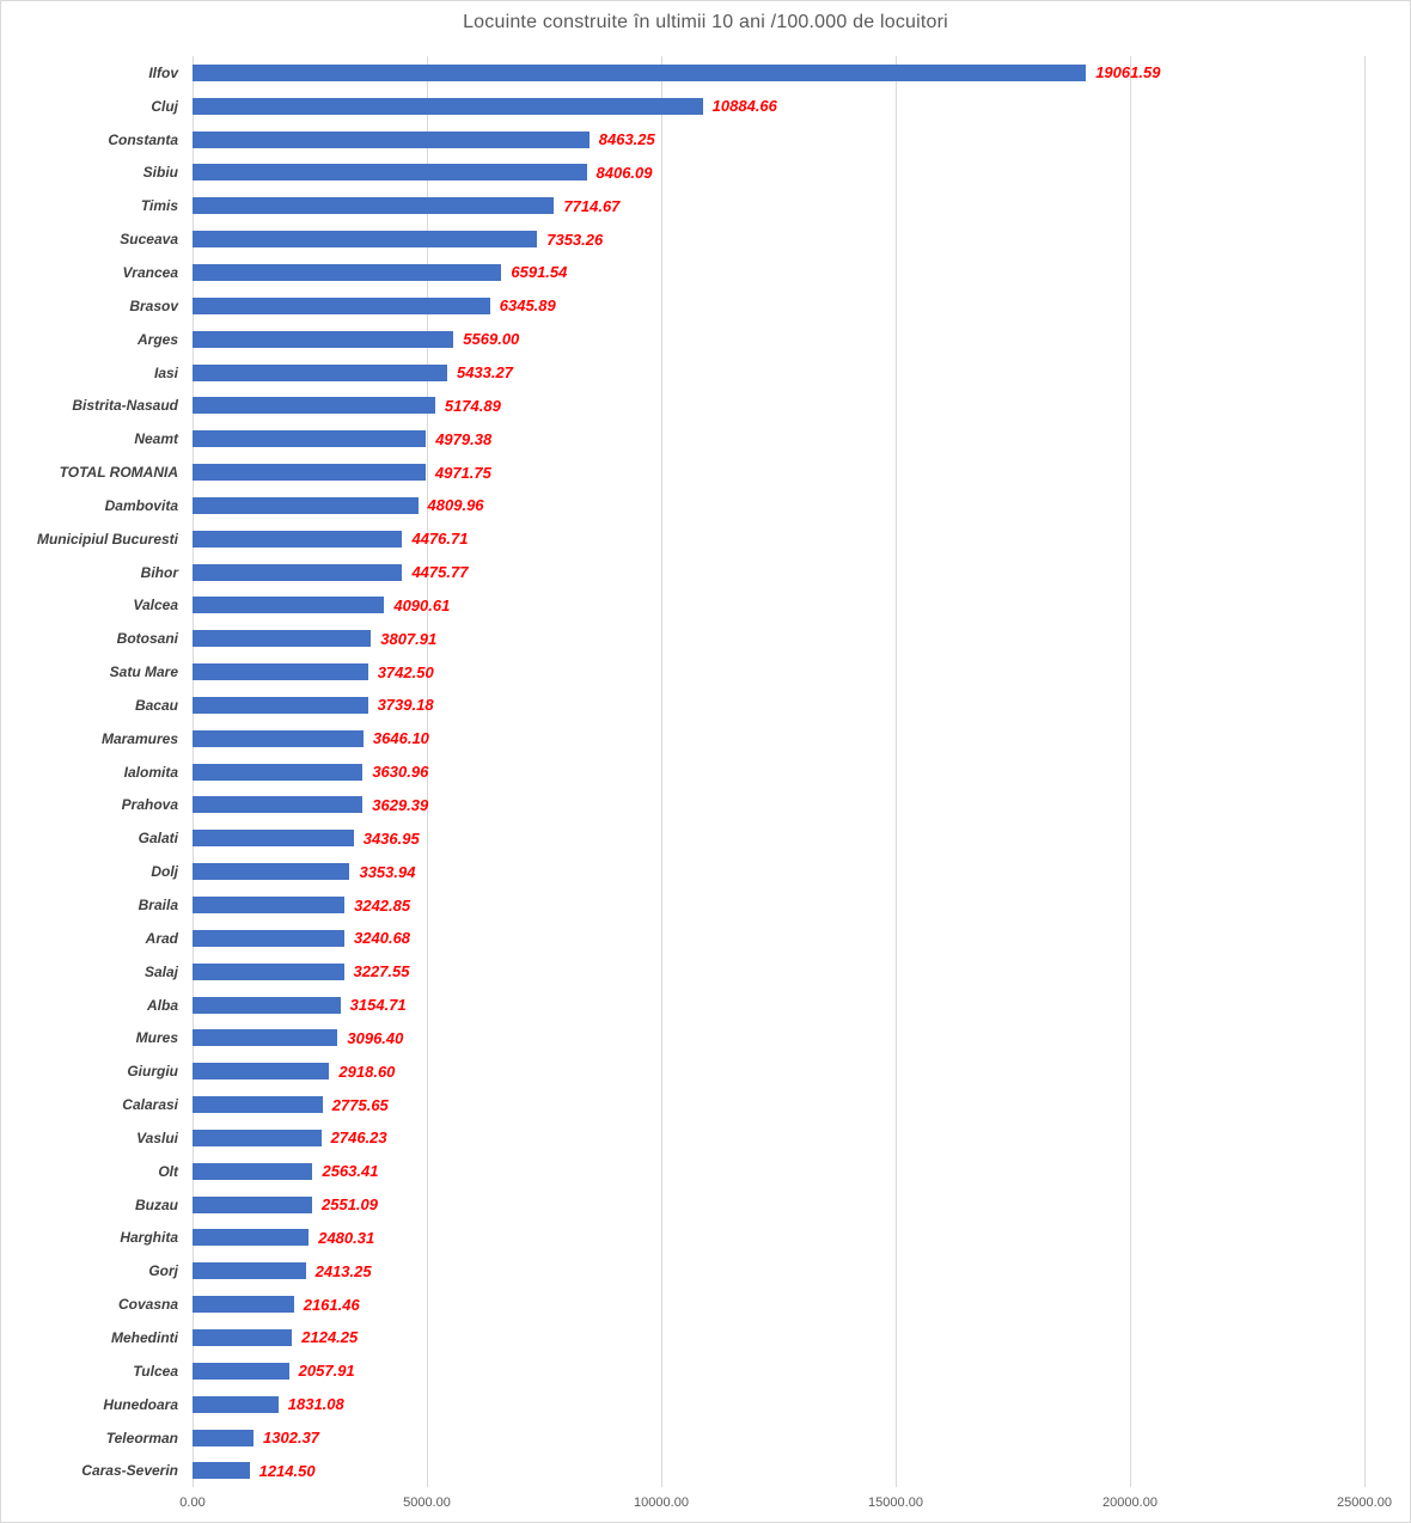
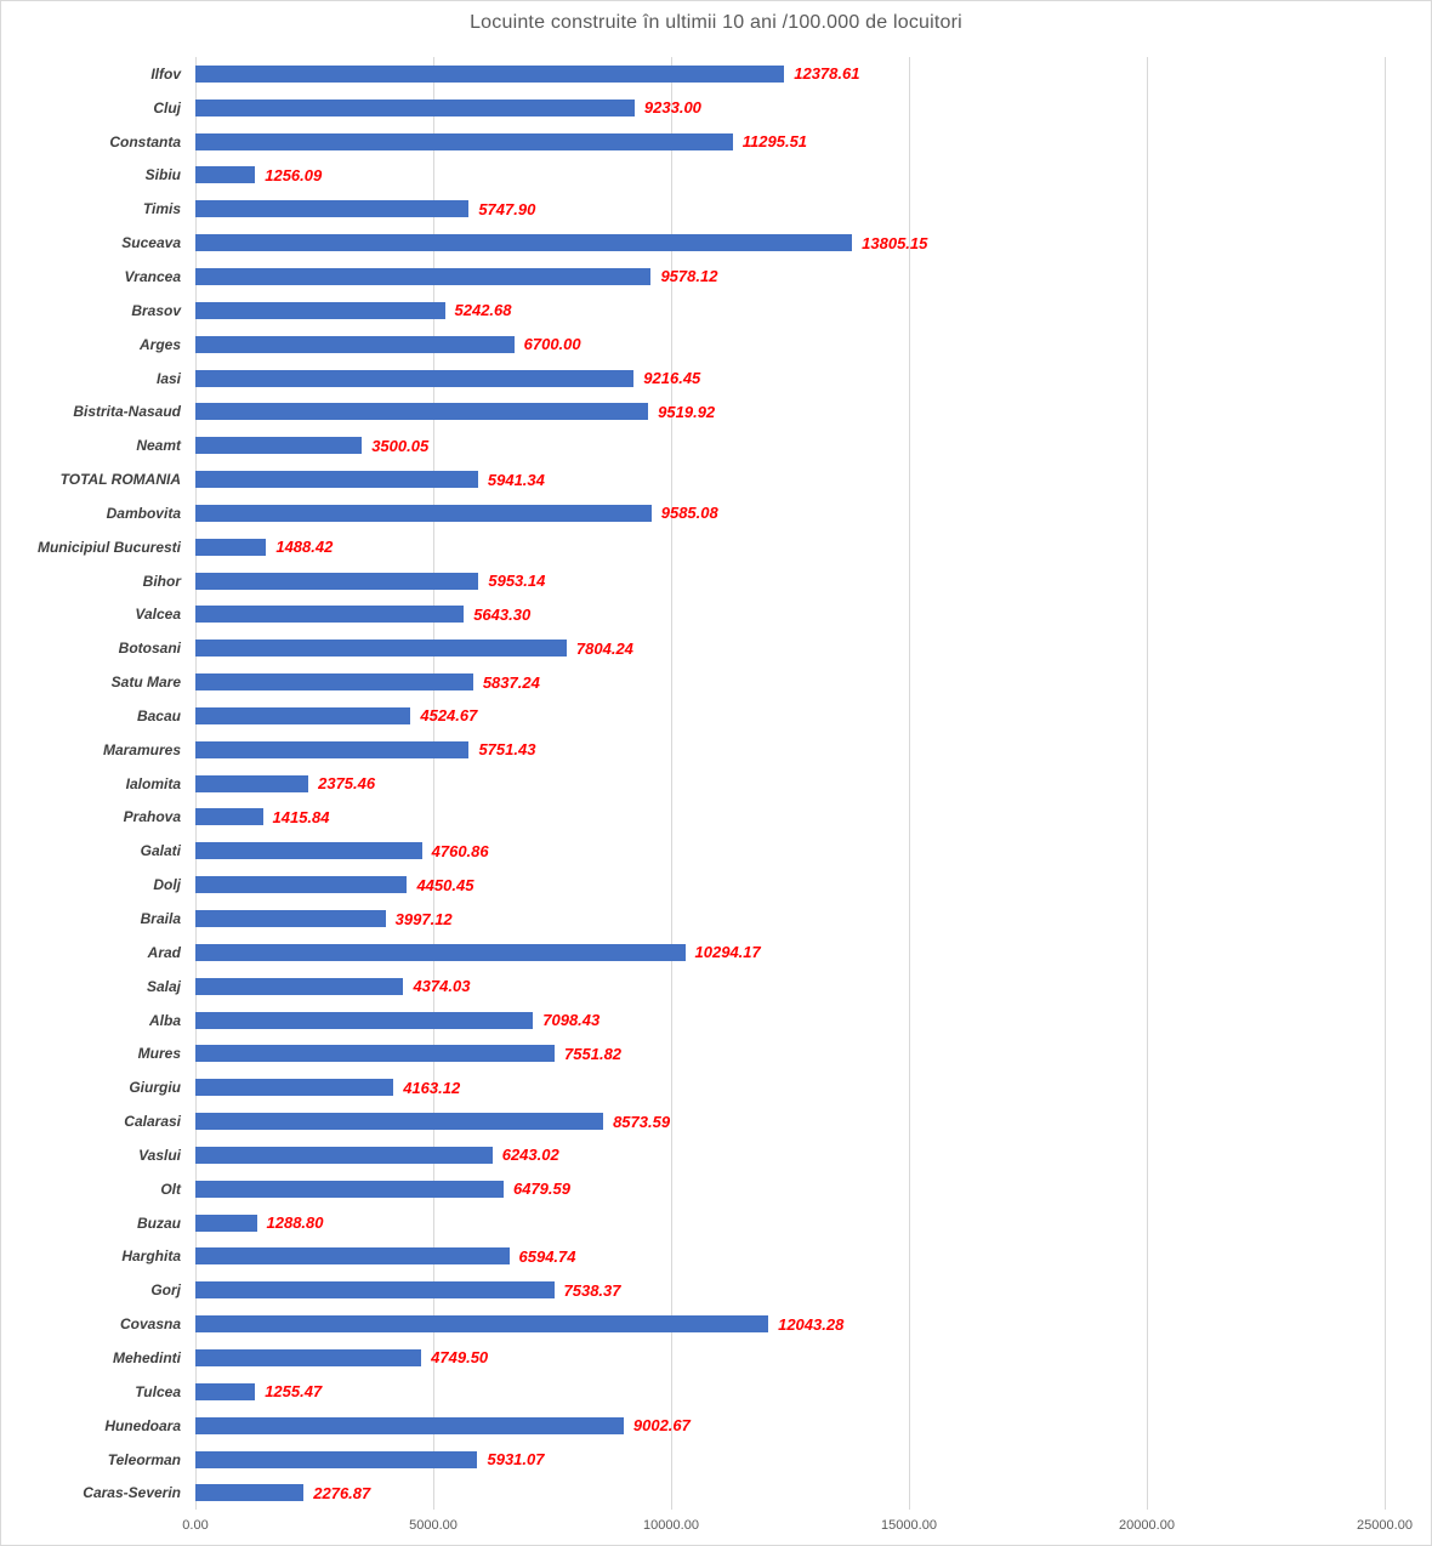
Ilfov: 19061.59 -> 12378.61
Cluj: 10884.66 -> 9233.00
Constanta: 8463.25 -> 11295.51
Sibiu: 8406.09 -> 1256.09
Timis: 7714.67 -> 5747.90
Suceava: 7353.26 -> 13805.15
Vrancea: 6591.54 -> 9578.12
Brasov: 6345.89 -> 5242.68
Arges: 5569.00 -> 6700.00
Iasi: 5433.27 -> 9216.45
Bistrita-Nasaud: 5174.89 -> 9519.92
Neamt: 4979.38 -> 3500.05
TOTAL ROMANIA: 4971.75 -> 5941.34
Dambovita: 4809.96 -> 9585.08
Municipiul Bucuresti: 4476.71 -> 1488.42
Bihor: 4475.77 -> 5953.14
Valcea: 4090.61 -> 5643.30
Botosani: 3807.91 -> 7804.24
Satu Mare: 3742.50 -> 5837.24
Bacau: 3739.18 -> 4524.67
Maramures: 3646.10 -> 5751.43
Ialomita: 3630.96 -> 2375.46
Prahova: 3629.39 -> 1415.84
Galati: 3436.95 -> 4760.86
Dolj: 3353.94 -> 4450.45
Braila: 3242.85 -> 3997.12
Arad: 3240.68 -> 10294.17
Salaj: 3227.55 -> 4374.03
Alba: 3154.71 -> 7098.43
Mures: 3096.40 -> 7551.82
Giurgiu: 2918.60 -> 4163.12
Calarasi: 2775.65 -> 8573.59
Vaslui: 2746.23 -> 6243.02
Olt: 2563.41 -> 6479.59
Buzau: 2551.09 -> 1288.80
Harghita: 2480.31 -> 6594.74
Gorj: 2413.25 -> 7538.37
Covasna: 2161.46 -> 12043.28
Mehedinti: 2124.25 -> 4749.50
Tulcea: 2057.91 -> 1255.47
Hunedoara: 1831.08 -> 9002.67
Teleorman: 1302.37 -> 5931.07
Caras-Severin: 1214.50 -> 2276.87
